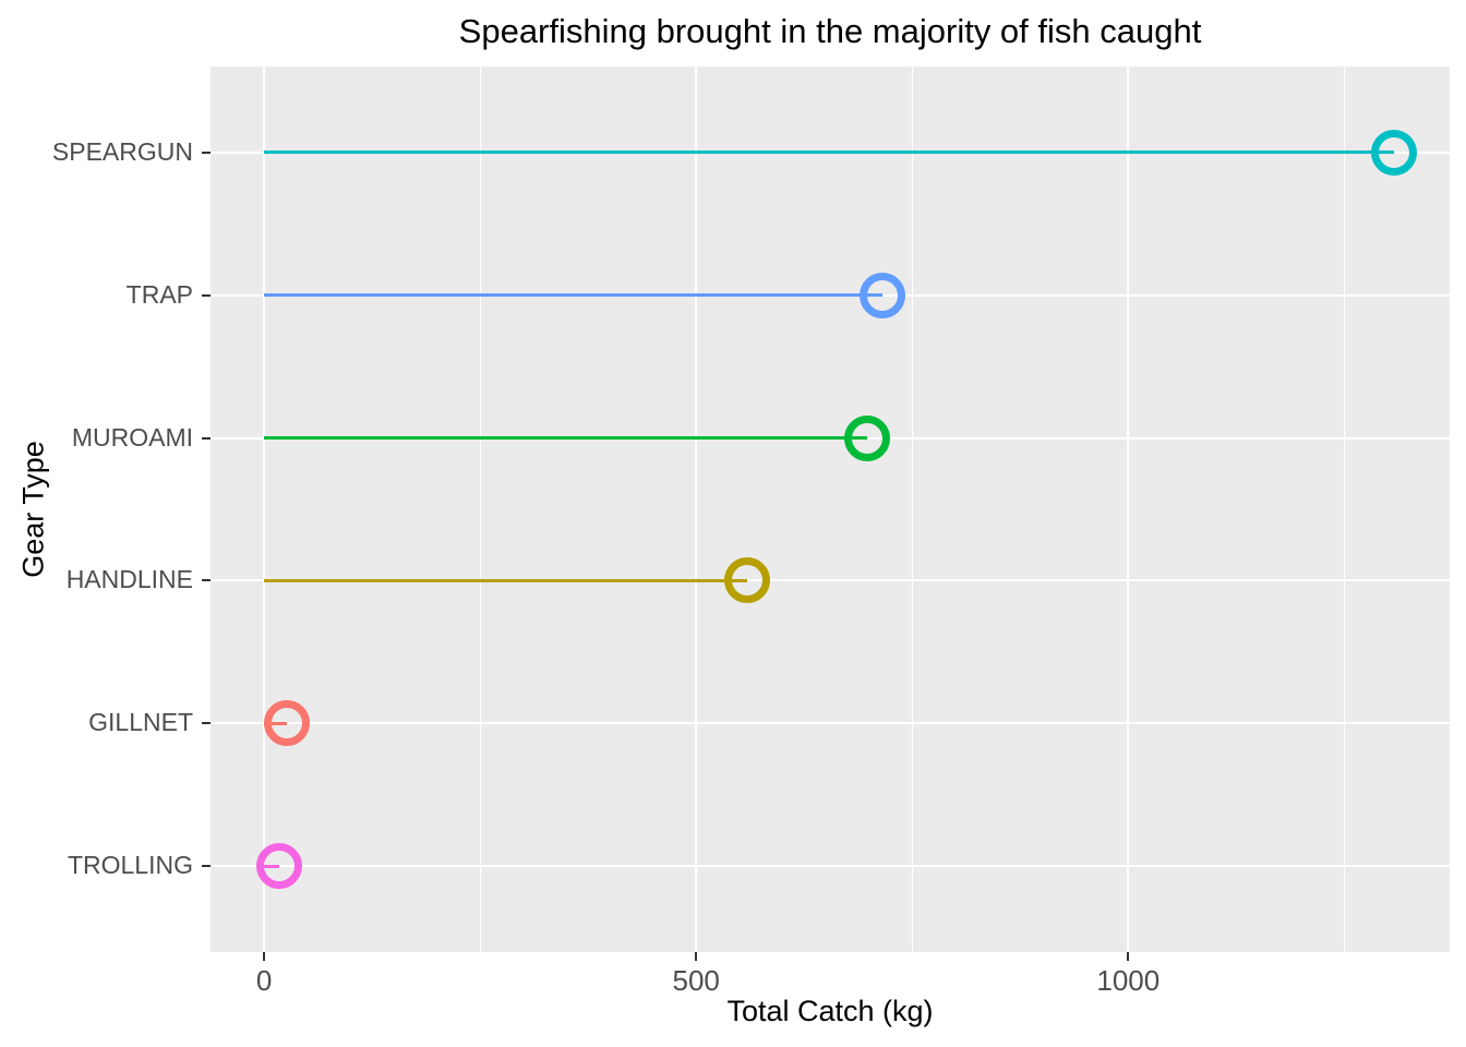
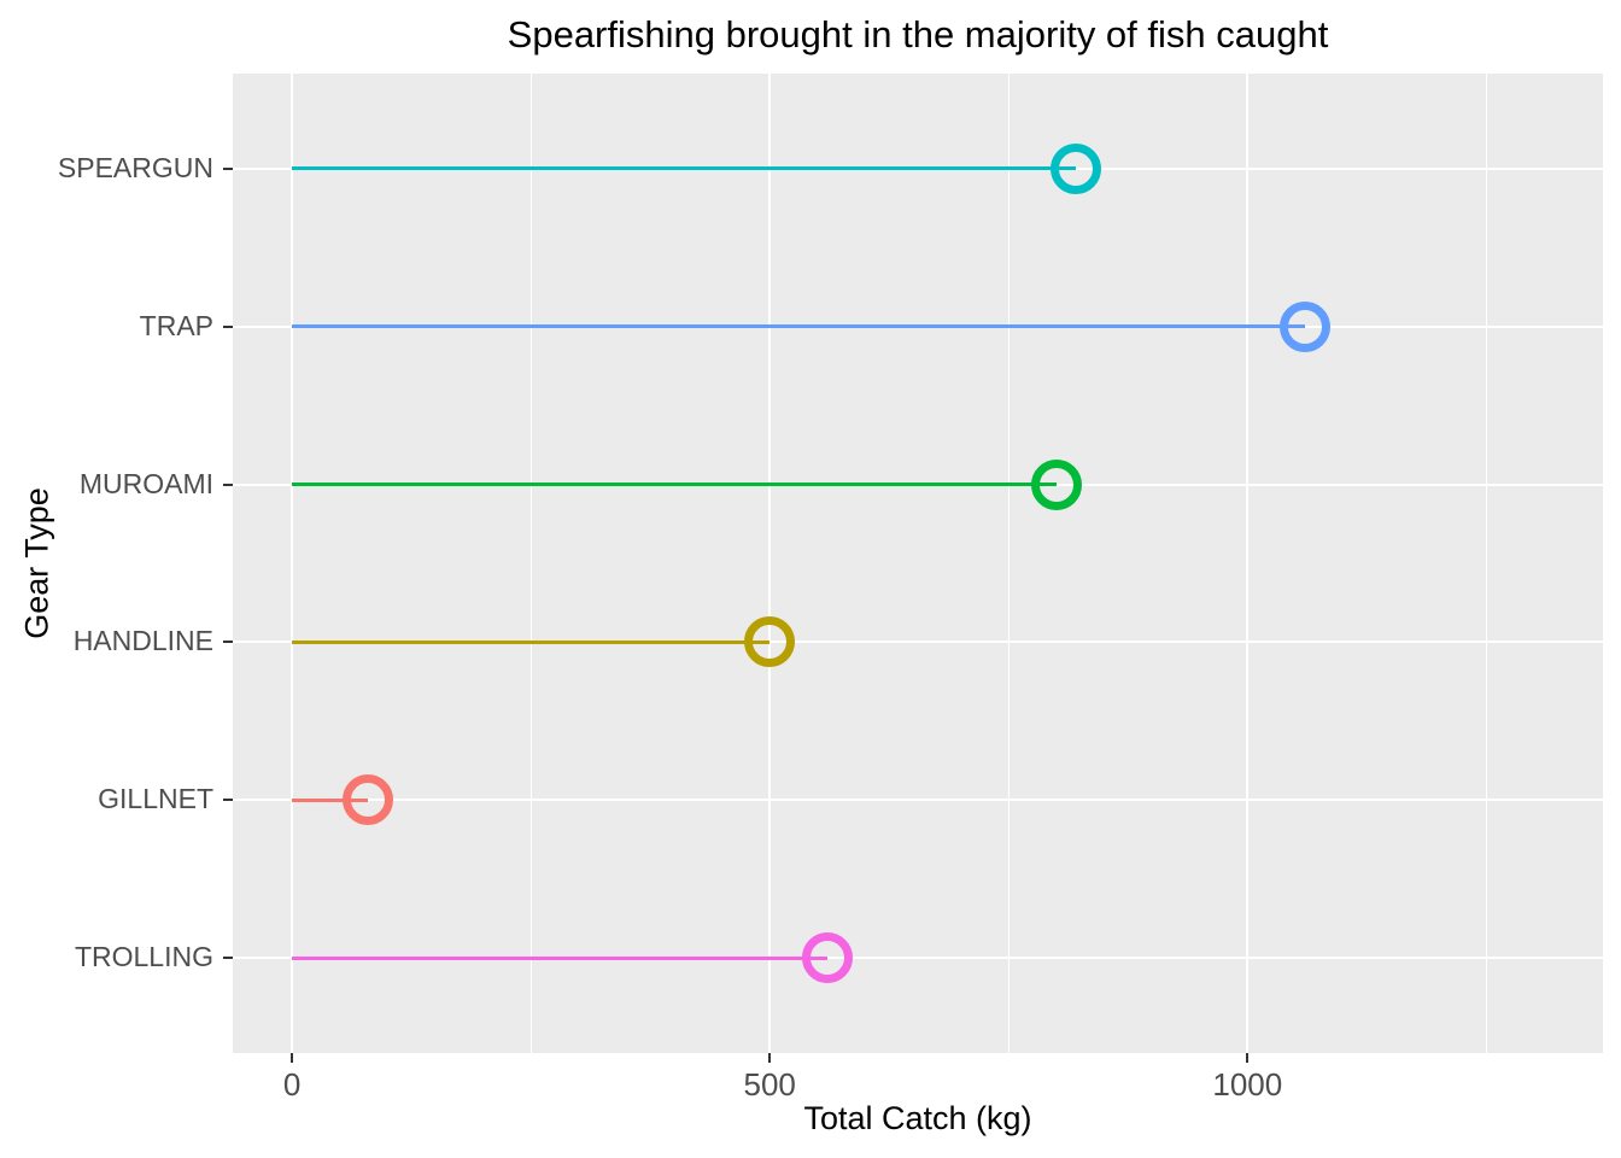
SPEARGUN: 1310 -> 820
TRAP: 720 -> 1060
MUROAMI: 700 -> 800
HANDLINE: 560 -> 500
GILLNET: 30 -> 80
TROLLING: 20 -> 560
